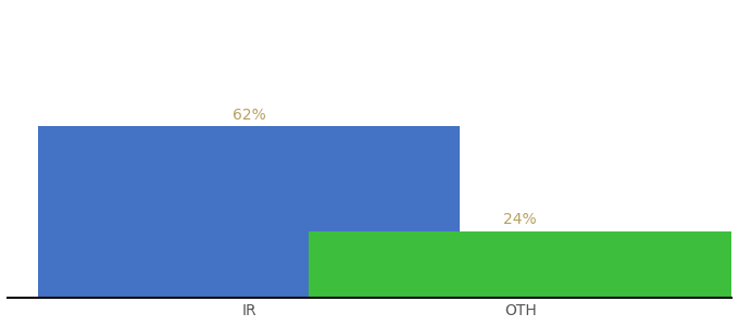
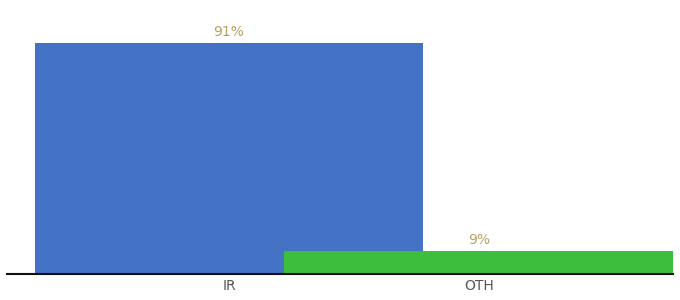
IR: 62% -> 91%
OTH: 24% -> 9%
